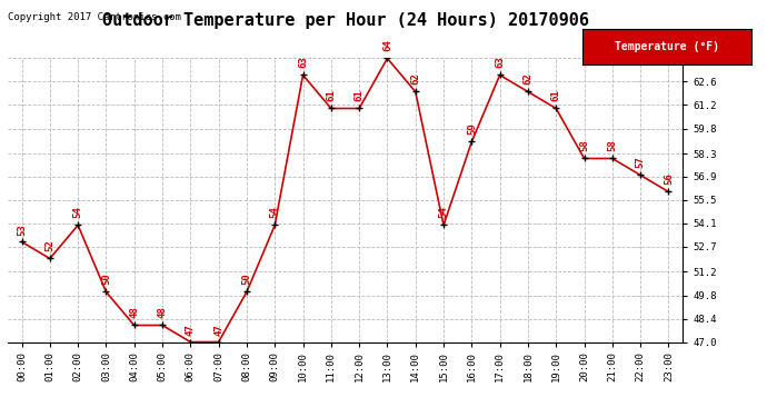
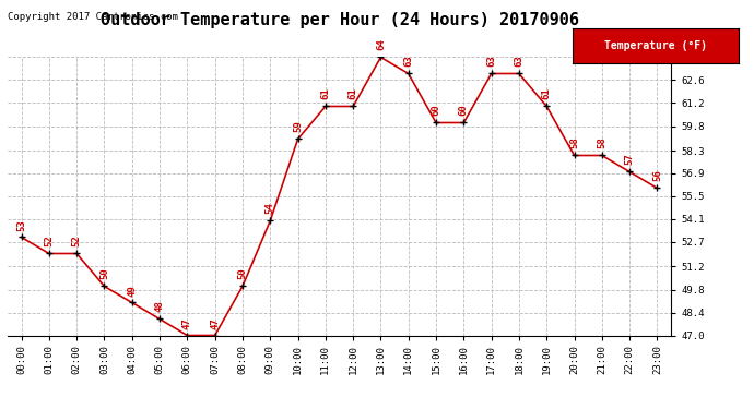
02:00: 54 -> 52
04:00: 48 -> 49
10:00: 63 -> 59
14:00: 62 -> 63
15:00: 54 -> 60
16:00: 59 -> 60
18:00: 62 -> 63
